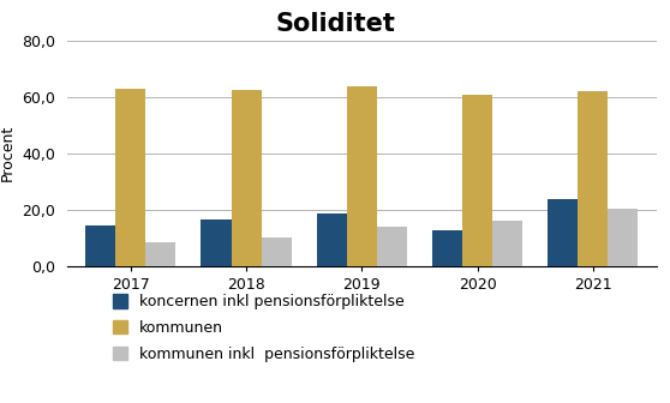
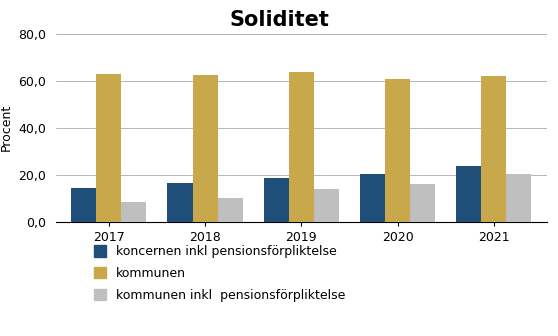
koncernen inkl pensionsförpliktelse/2020: 12,5 -> 20,5
